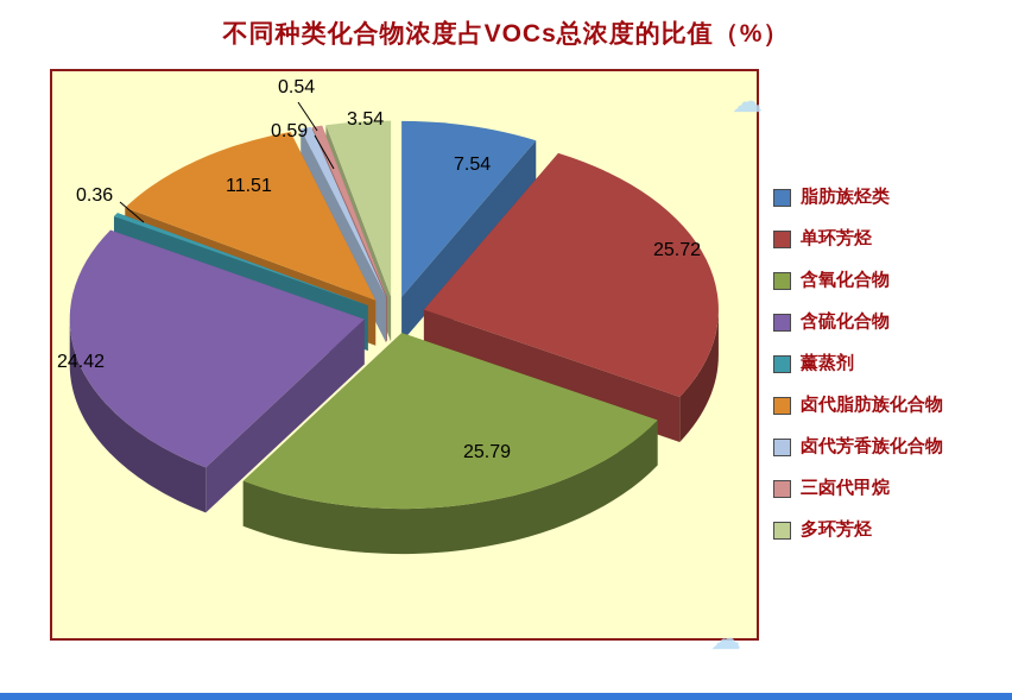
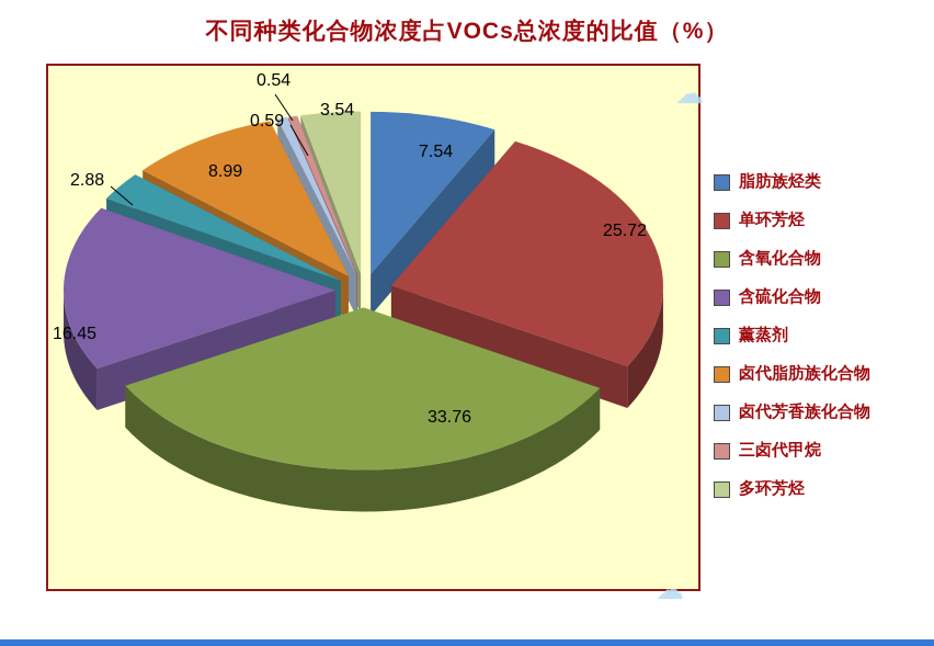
含氧化合物: 25.79 -> 33.76
含硫化合物: 24.42 -> 16.45
薰蒸剂: 0.36 -> 2.88
卤代脂肪族化合物: 11.51 -> 8.99
